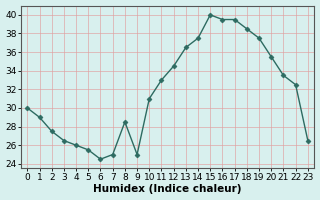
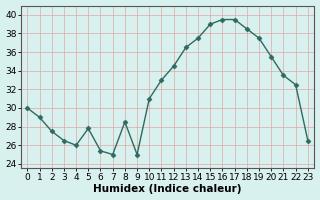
5: 25.5 -> 27.8
6: 24.5 -> 25.4
15: 40.0 -> 39.0
